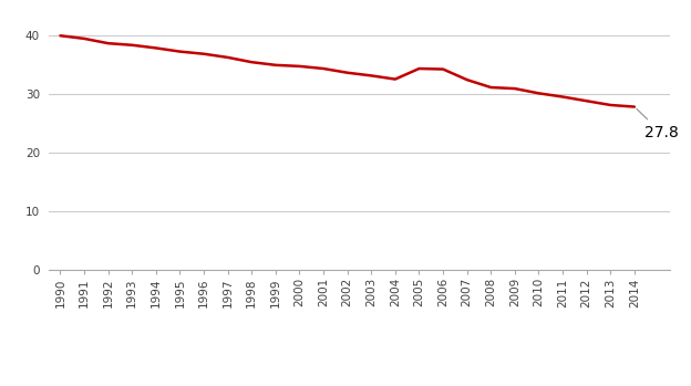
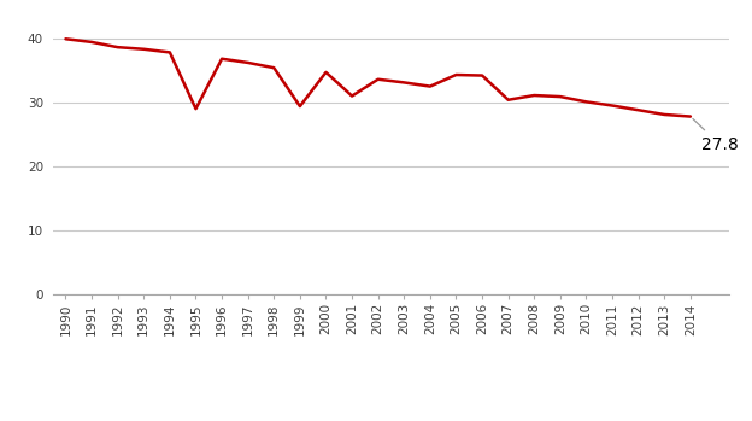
1995: 37.2 -> 29.0
1999: 34.9 -> 29.4
2001: 34.3 -> 31.0
2007: 32.4 -> 30.4
